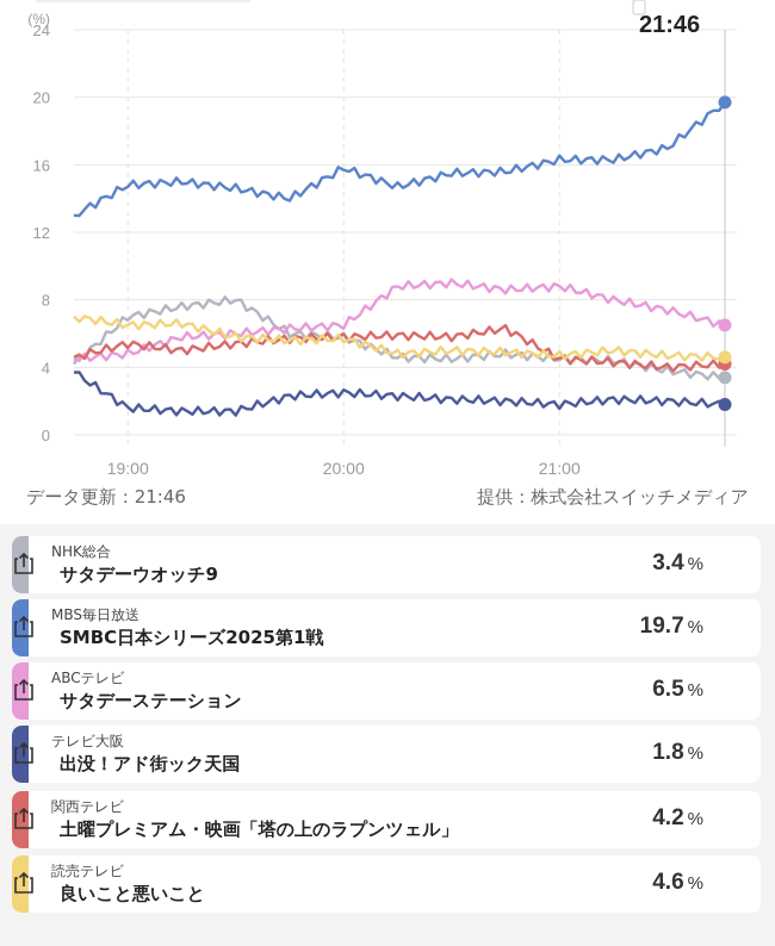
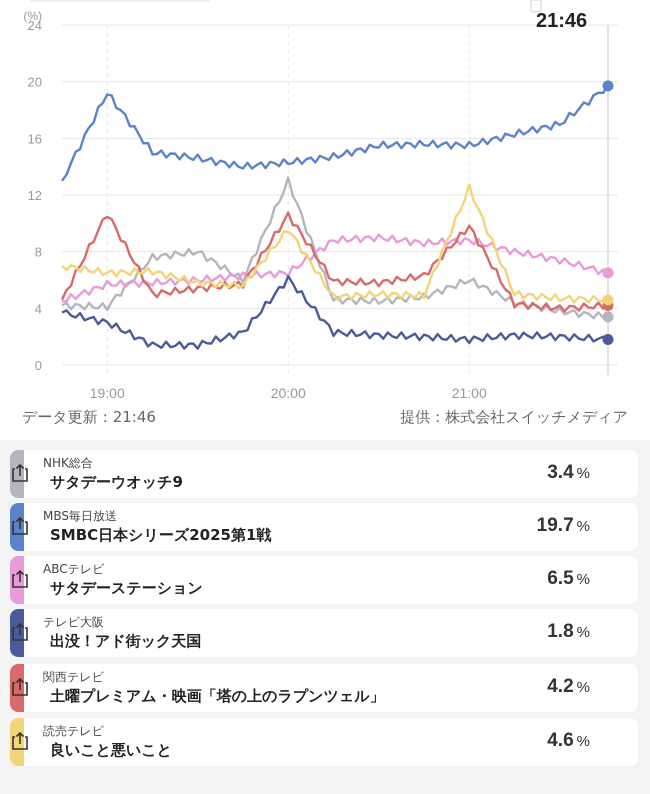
NHK総合/19:00: 7.0 -> 4.1
MBS毎日放送/19:00: 14.8 -> 19.2
ABCテレビ/19:00: 4.8 -> 5.7
テレビ大阪/19:00: 1.6 -> 3.0
関西テレビ/19:00: 5.4 -> 10.7
NHK総合/20:00: 5.8 -> 13.0
MBS毎日放送/20:00: 15.8 -> 14.3
テレビ大阪/20:00: 2.5 -> 6.1
関西テレビ/20:00: 5.8 -> 10.6
読売テレビ/20:00: 5.7 -> 9.6
NHK総合/21:00: 4.5 -> 6.0
MBS毎日放送/21:00: 16.3 -> 15.5
関西テレビ/21:00: 4.5 -> 9.8
読売テレビ/21:00: 4.7 -> 12.5
